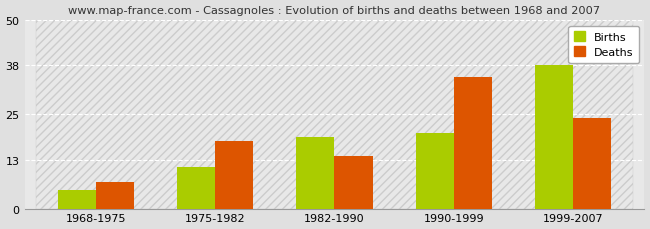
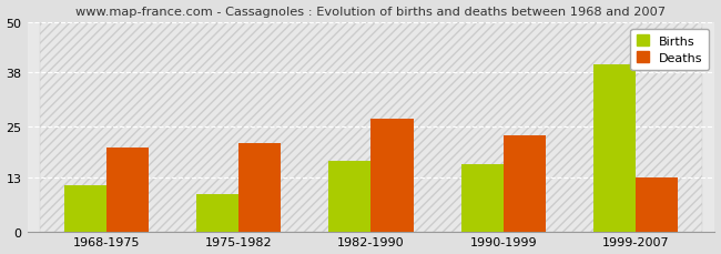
Births/1968-1975: 5 -> 11
Deaths/1968-1975: 7 -> 20
Births/1975-1982: 11 -> 9
Deaths/1975-1982: 18 -> 21
Births/1982-1990: 19 -> 17
Deaths/1982-1990: 14 -> 27
Births/1990-1999: 20 -> 16
Deaths/1990-1999: 35 -> 23
Births/1999-2007: 38 -> 40
Deaths/1999-2007: 24 -> 13
